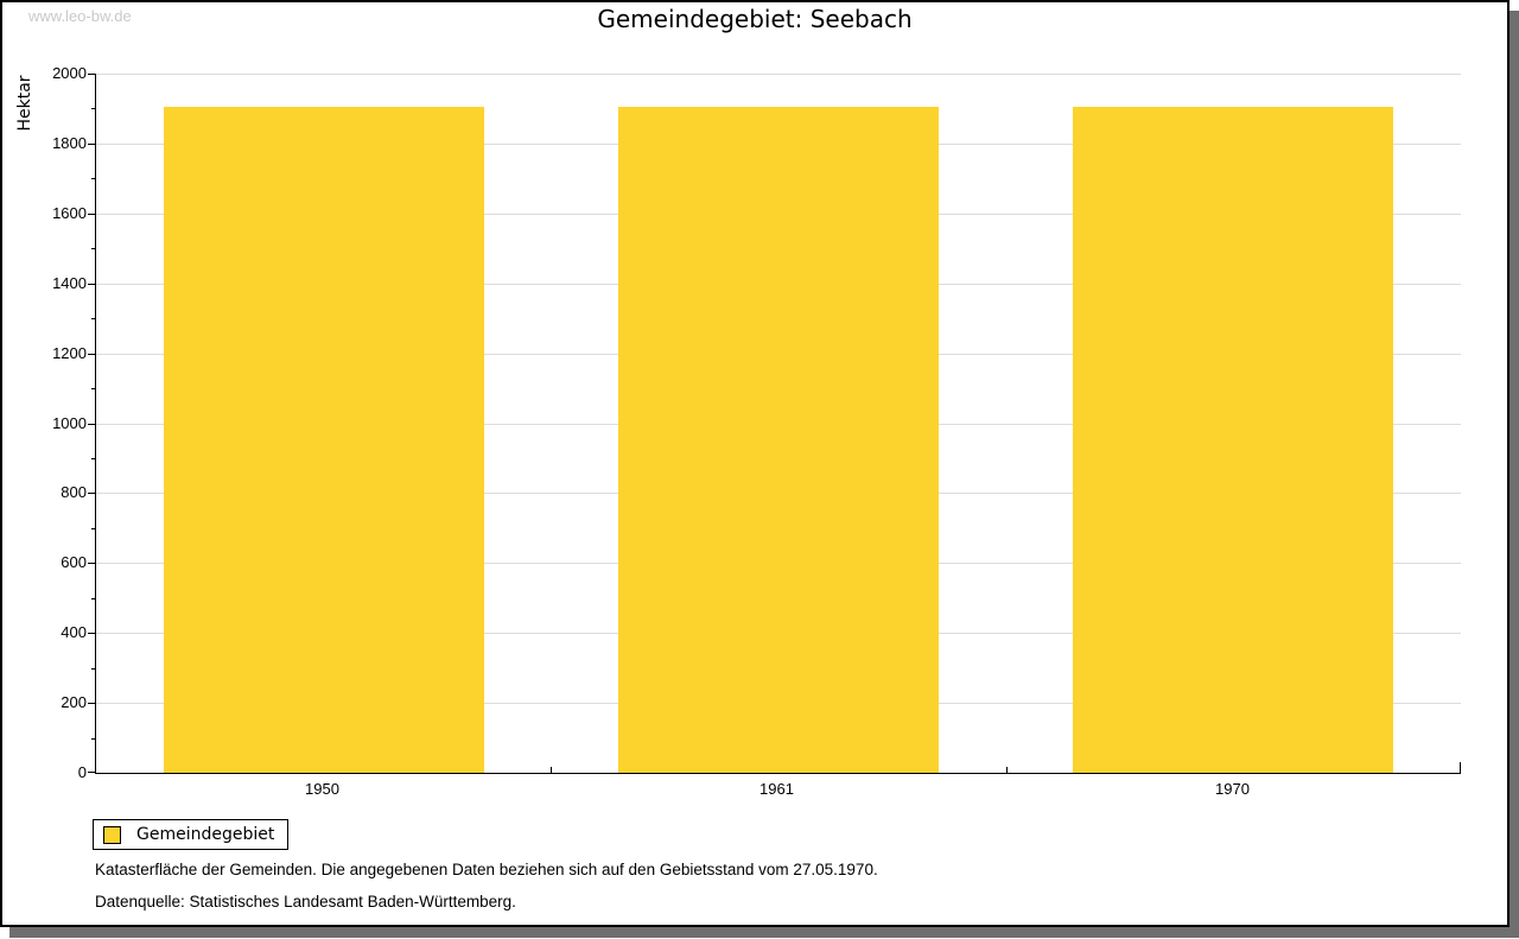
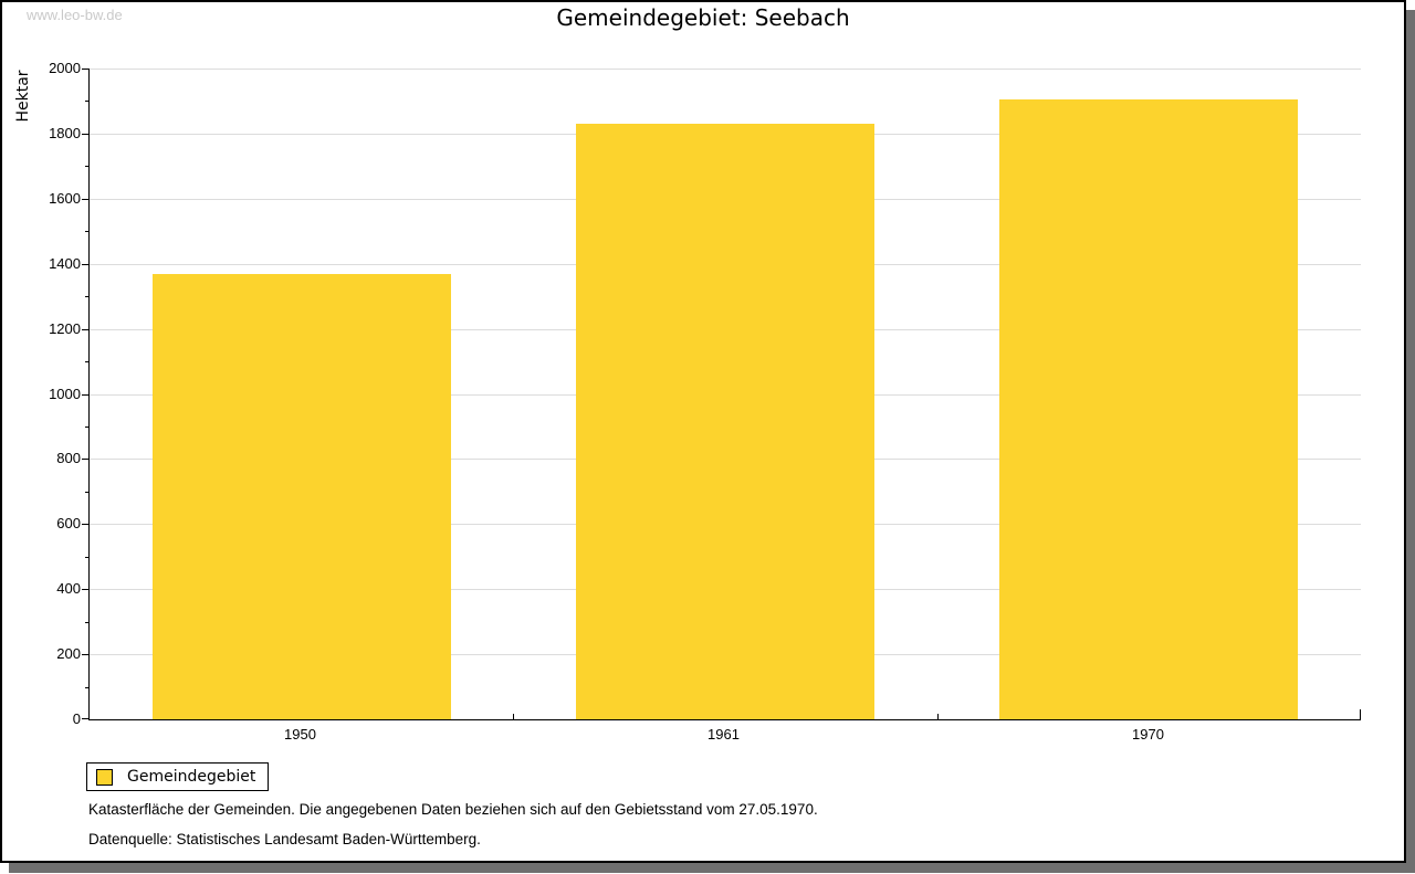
1950: 1900 -> 1370
1961: 1900 -> 1830
